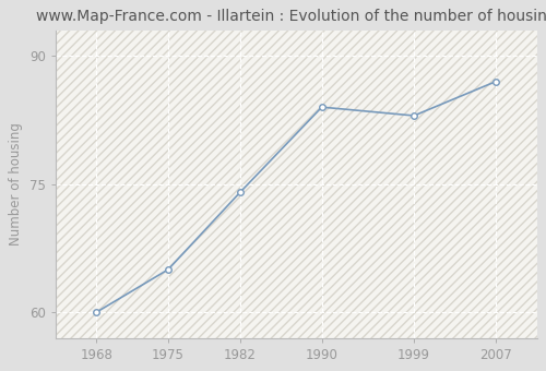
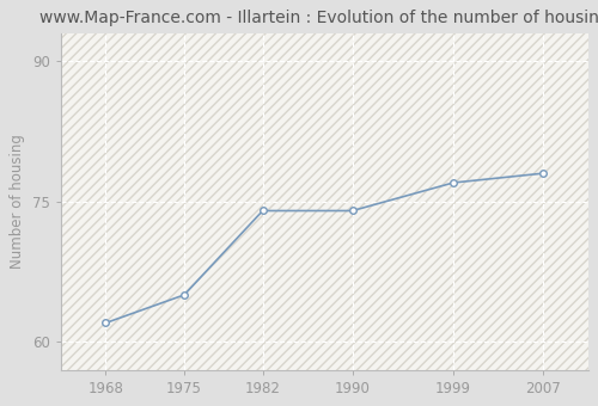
1968: 60 -> 62
1990: 84 -> 74
1999: 83 -> 77
2007: 87 -> 78
